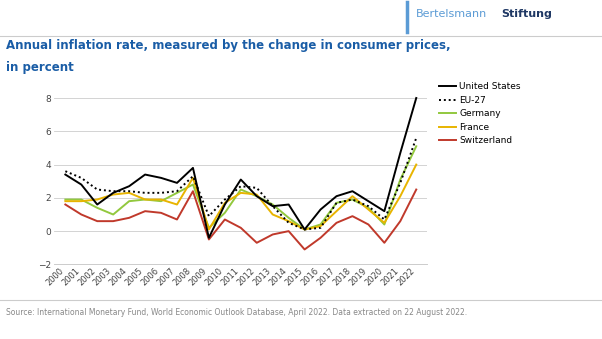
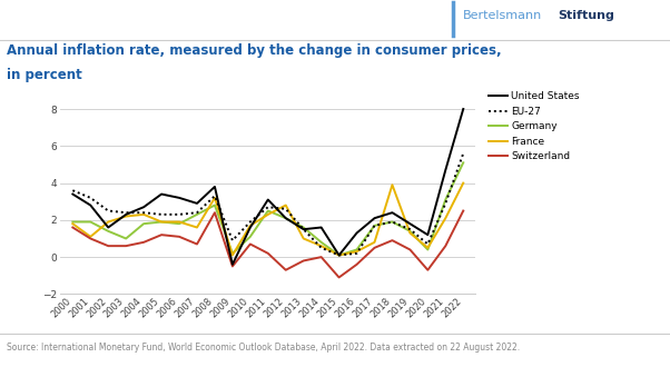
France/2001: 1.8 -> 1.1
France/2012: 2.2 -> 2.8
France/2017: 1.2 -> 0.8
France/2018: 2.1 -> 3.9
